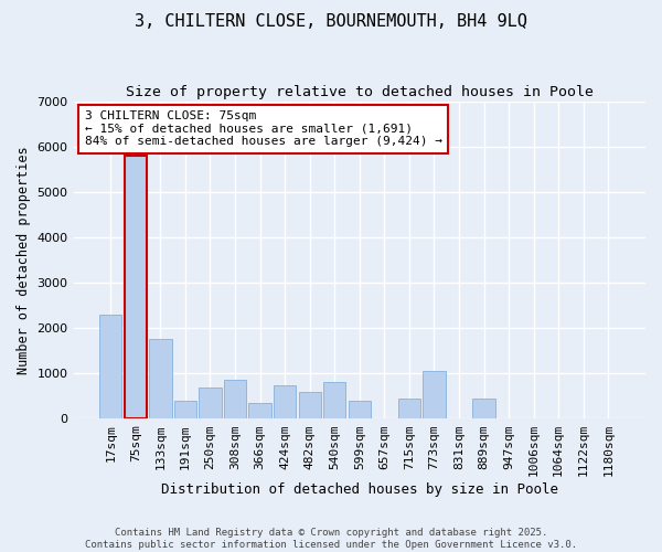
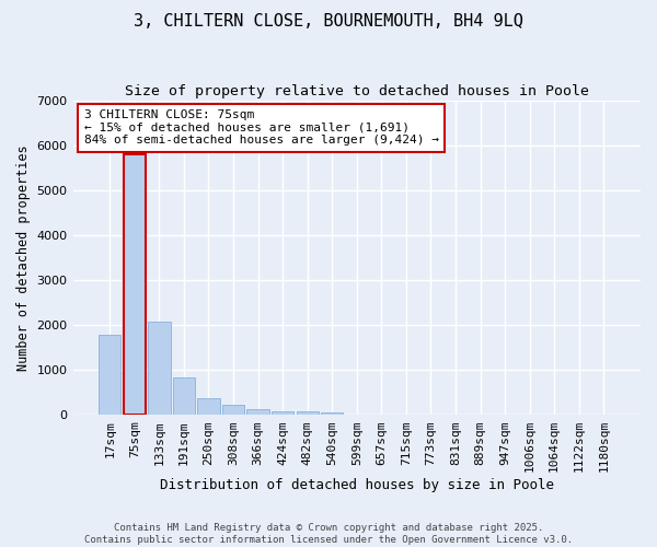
17sqm: 2300 -> 1780
133sqm: 1750 -> 2070
191sqm: 400 -> 830
250sqm: 700 -> 370
308sqm: 850 -> 220
366sqm: 350 -> 120
424sqm: 750 -> 80
482sqm: 600 -> 80
540sqm: 800 -> 50
599sqm: 400 -> 20
715sqm: 450 -> 10
773sqm: 1050 -> 0
889sqm: 450 -> 0
